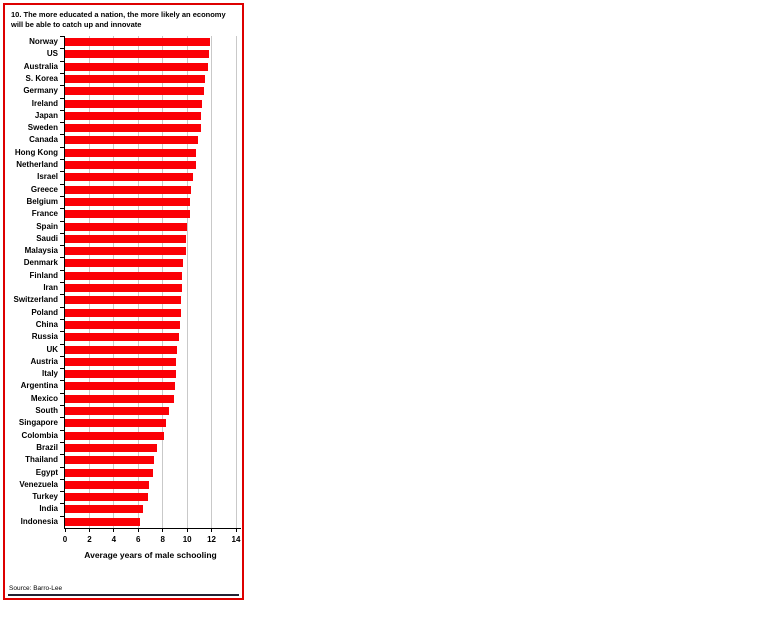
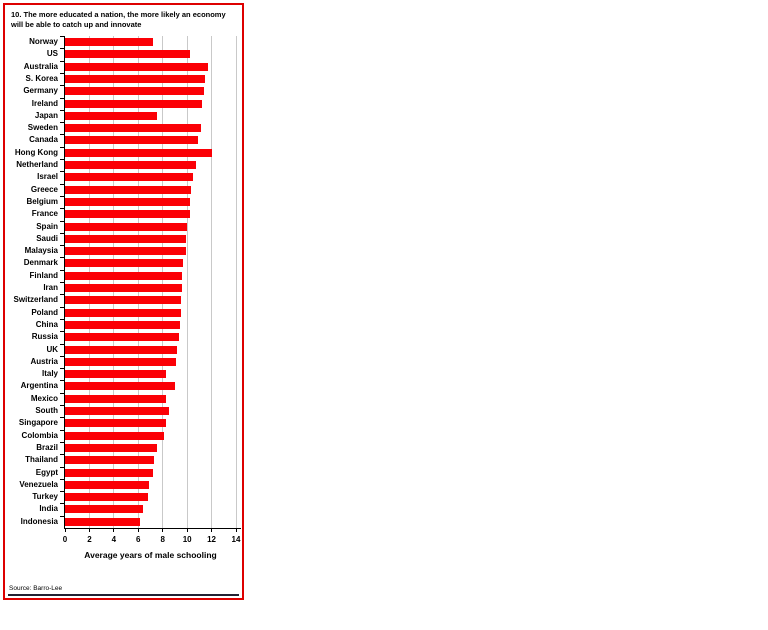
Norway: 11.9 -> 7.2
US: 11.8 -> 10.2
Japan: 11.1 -> 7.5
Hong Kong: 10.7 -> 12.0
Italy: 9.1 -> 8.3
Mexico: 8.9 -> 8.3
